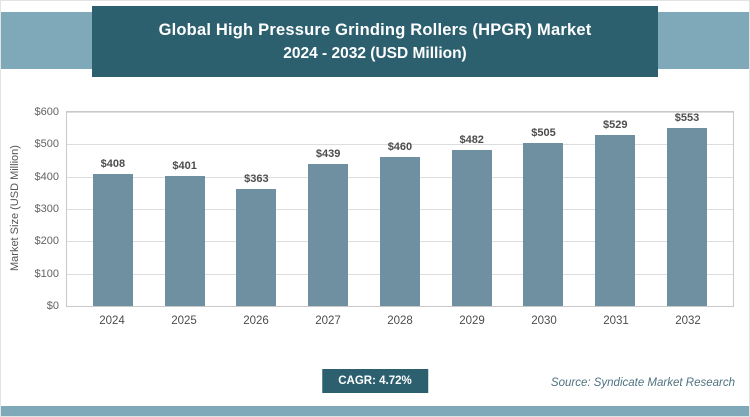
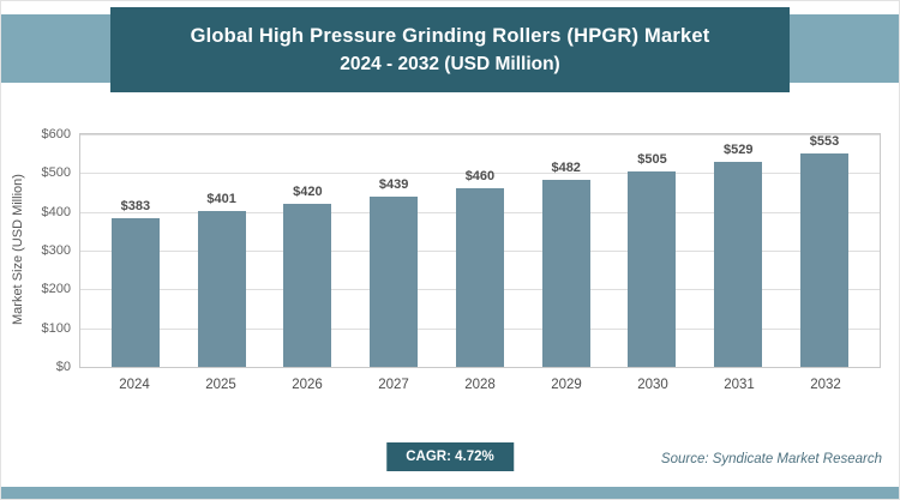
2024: $408 -> $383
2026: $363 -> $420
